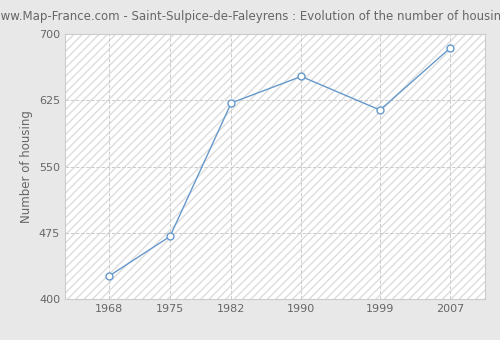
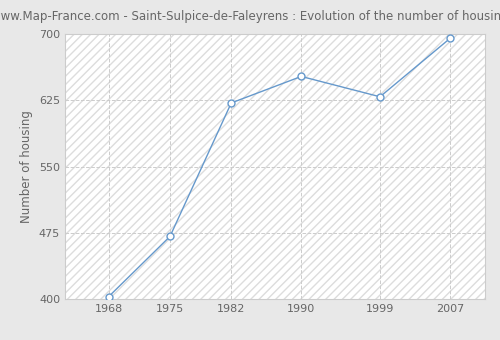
1968: 426 -> 403
1999: 614 -> 629
2007: 684 -> 695
